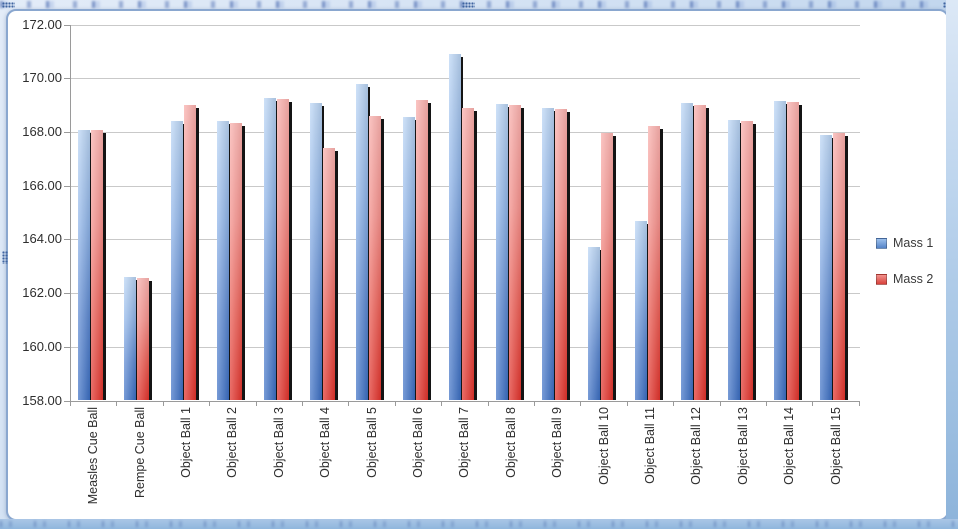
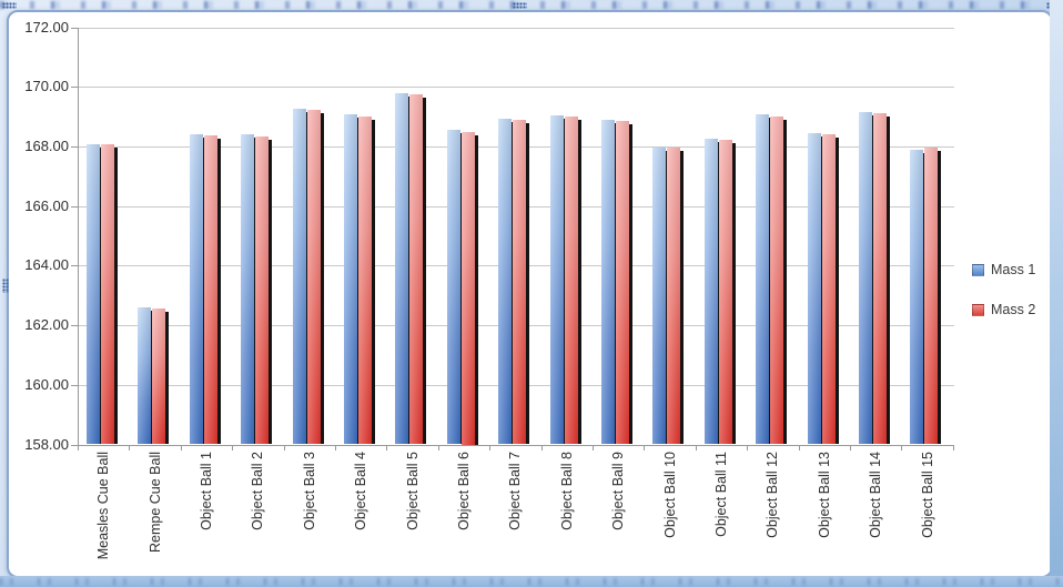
Mass 2/Object Ball 1: 169.0 -> 168.4
Mass 2/Object Ball 4: 167.4 -> 169.0
Mass 2/Object Ball 5: 168.6 -> 169.8
Mass 2/Object Ball 6: 169.2 -> 168.5
Mass 1/Object Ball 7: 170.9 -> 168.9
Mass 1/Object Ball 10: 163.7 -> 168.0
Mass 1/Object Ball 11: 164.7 -> 168.2
